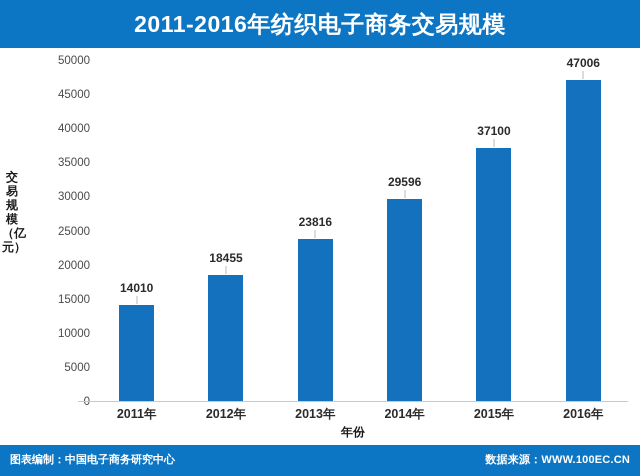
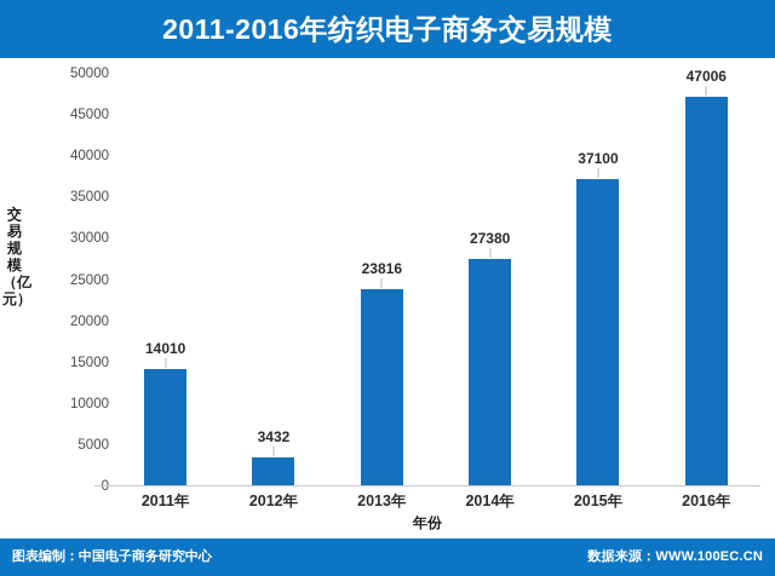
2012年: 18455 -> 3432
2014年: 29596 -> 27380
